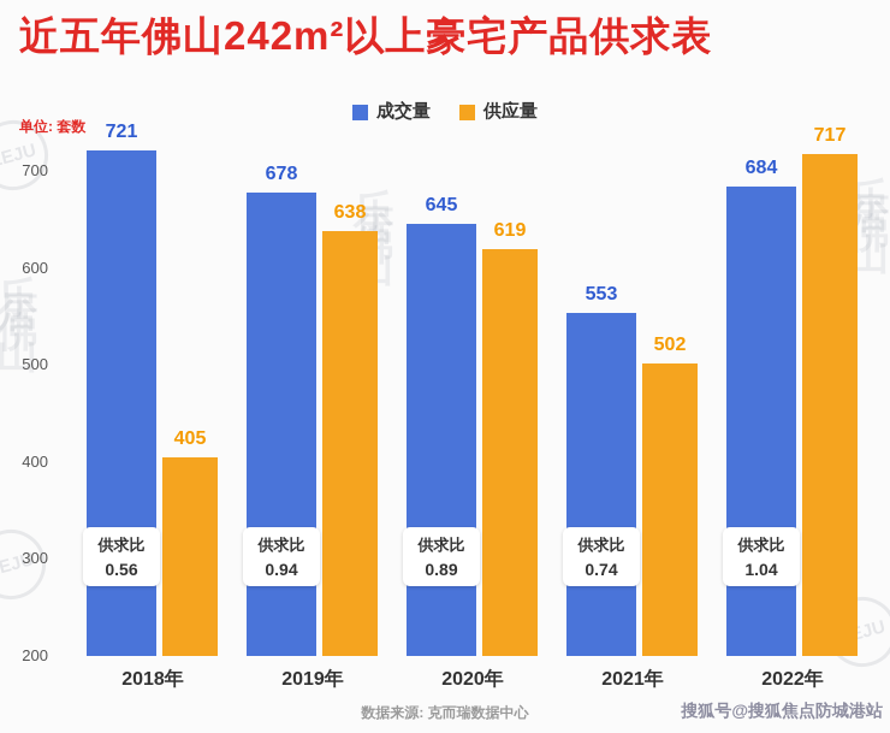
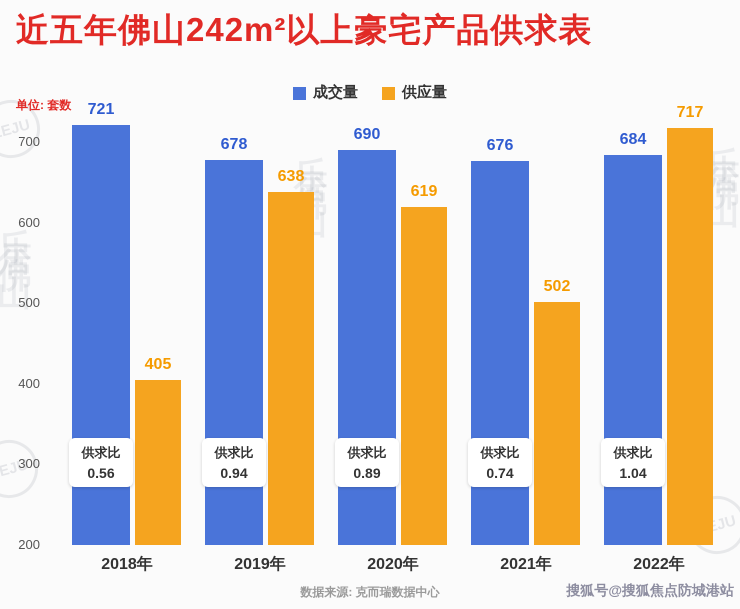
成交量/2020年: 645 -> 690
成交量/2021年: 553 -> 676
